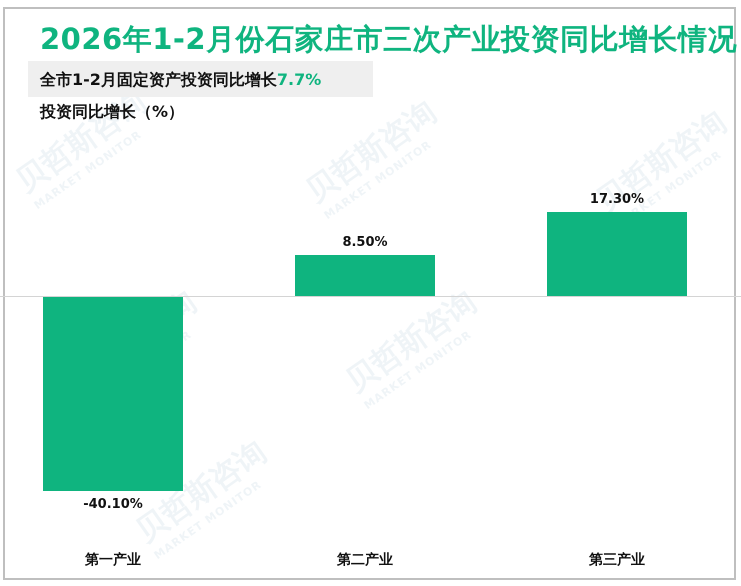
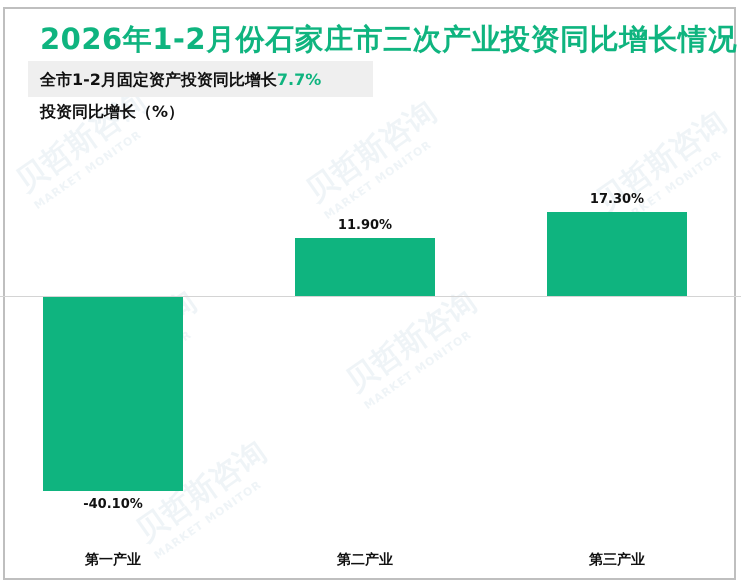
第二产业: 8.50% -> 11.90%
